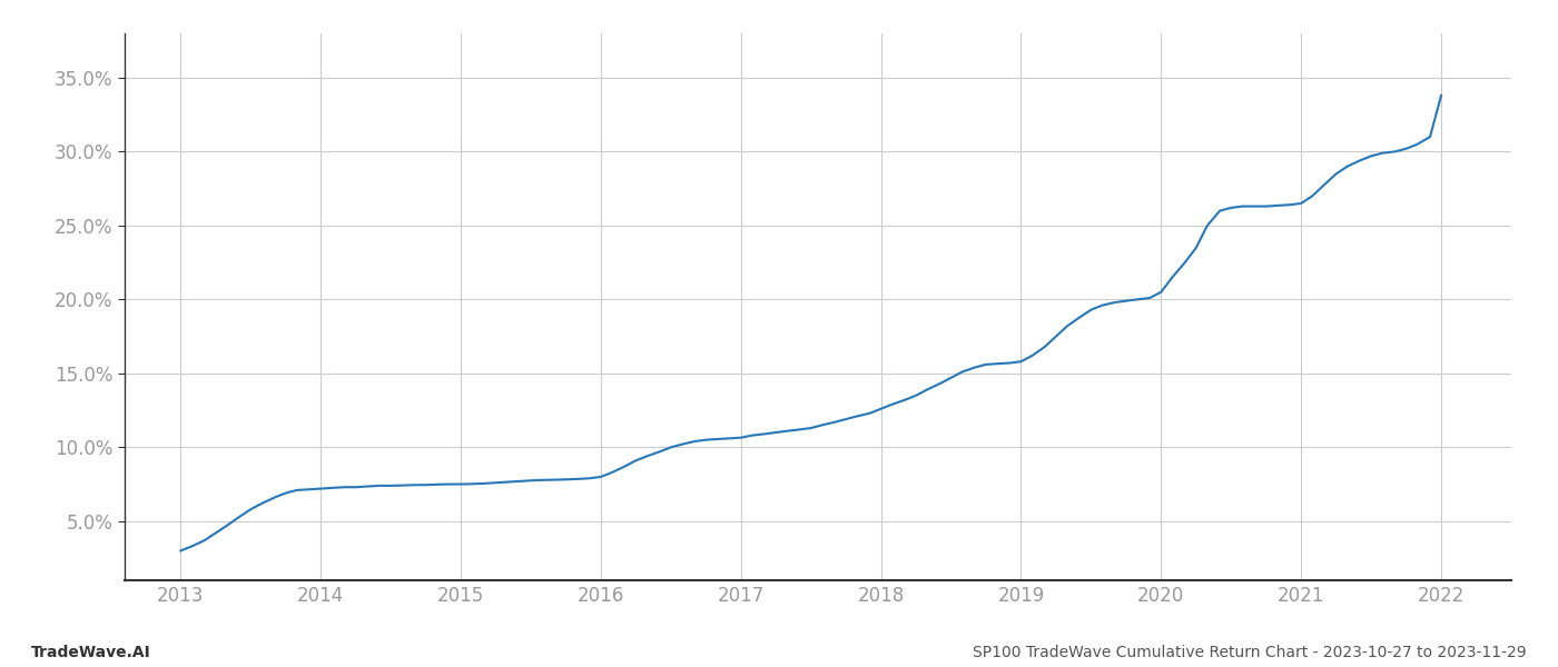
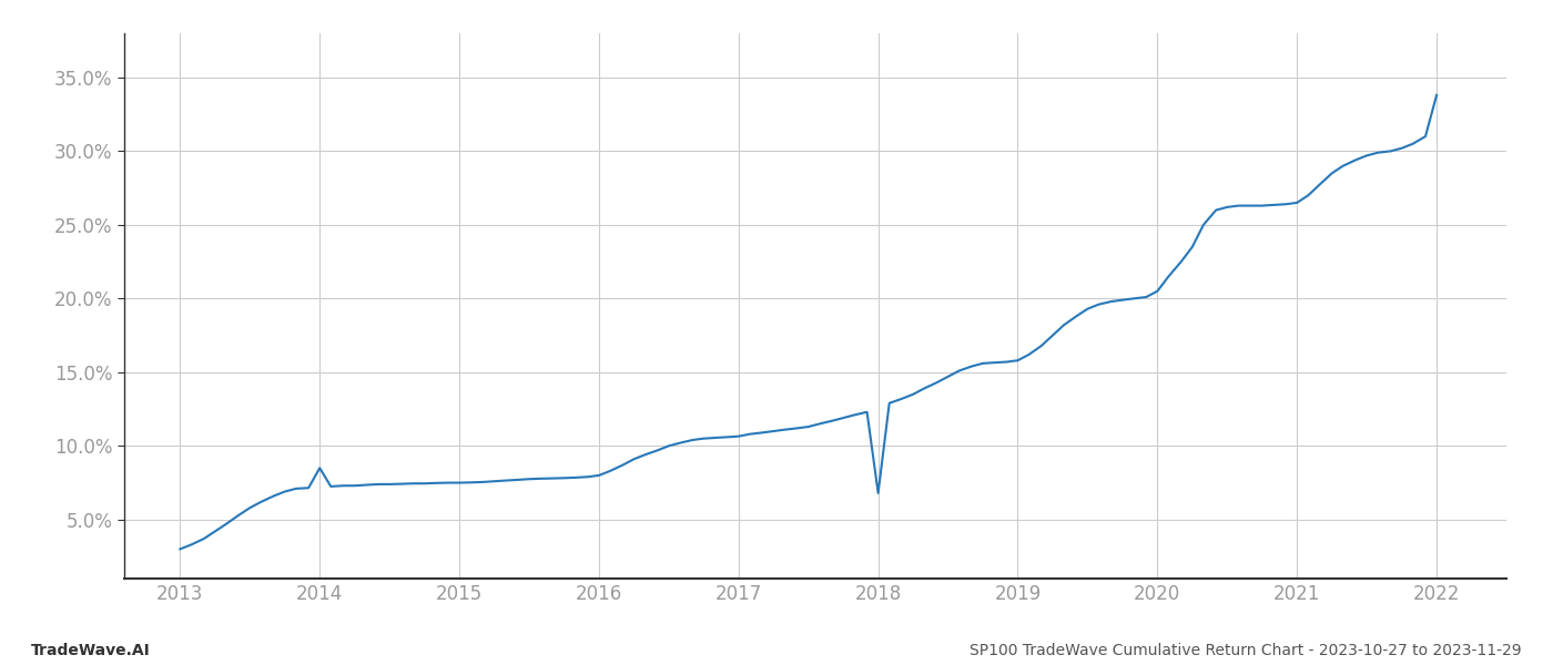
2014: 7.2% -> 8.5%
2018: 12.6% -> 6.8%
